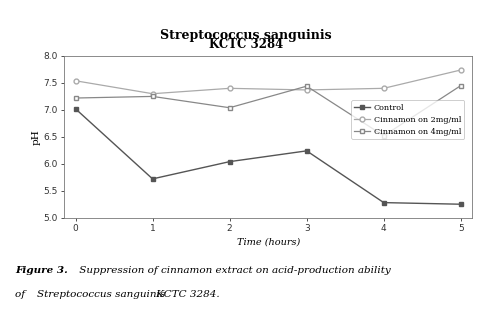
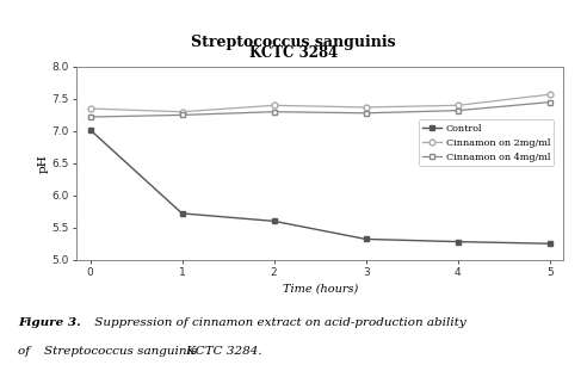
Cinnamon on 2mg/ml/0: 7.54 -> 7.35
Control/2: 6.04 -> 5.60
Cinnamon on 4mg/ml/2: 7.04 -> 7.30
Control/3: 6.24 -> 5.32
Cinnamon on 4mg/ml/3: 7.44 -> 7.28
Cinnamon on 4mg/ml/4: 6.52 -> 7.32
Cinnamon on 2mg/ml/5: 7.74 -> 7.57
